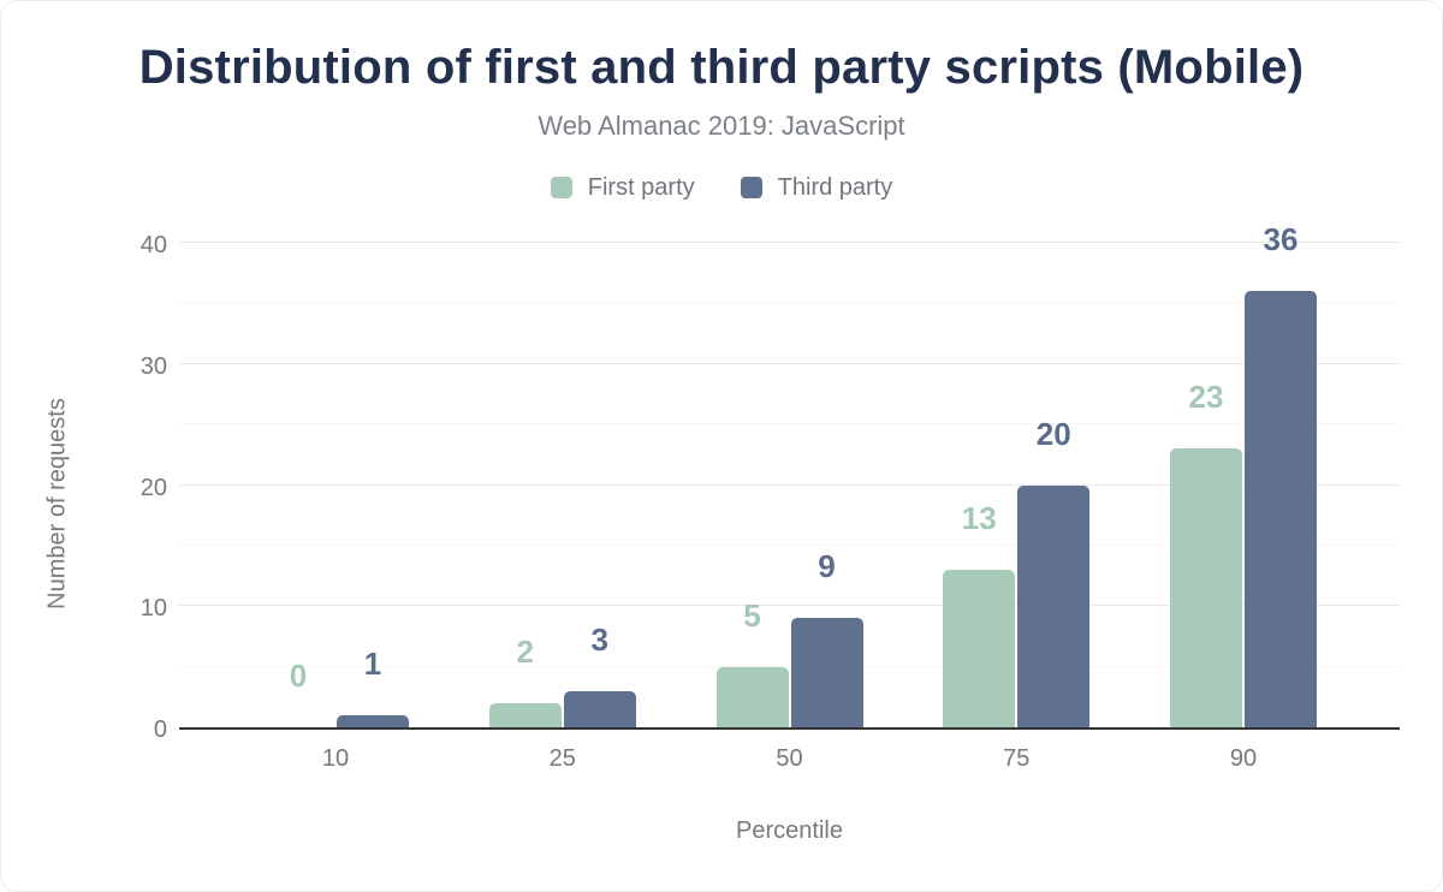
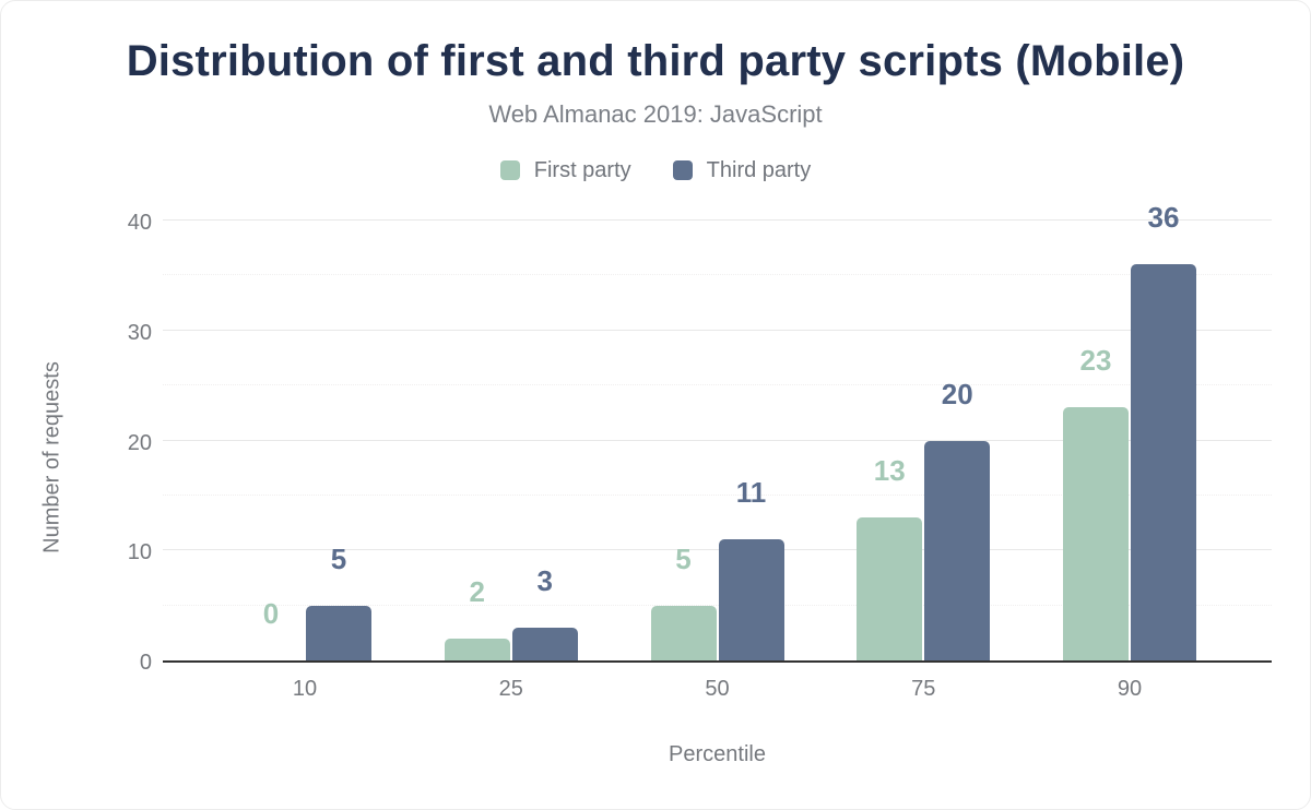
Third party/10: 1 -> 5
Third party/50: 9 -> 11
